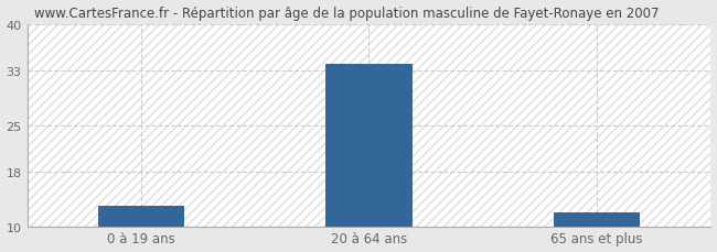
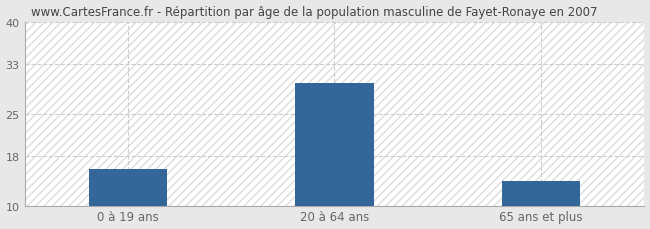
0 à 19 ans: 13 -> 16
20 à 64 ans: 34 -> 30
65 ans et plus: 12 -> 14
